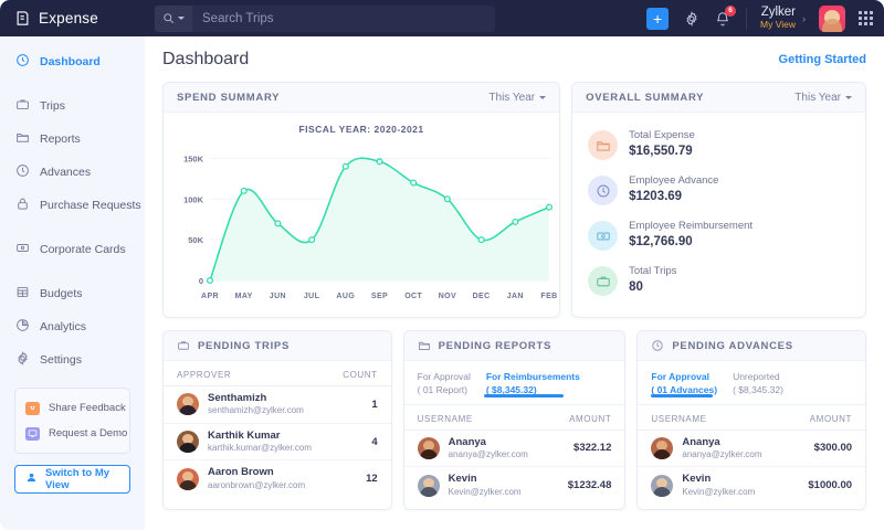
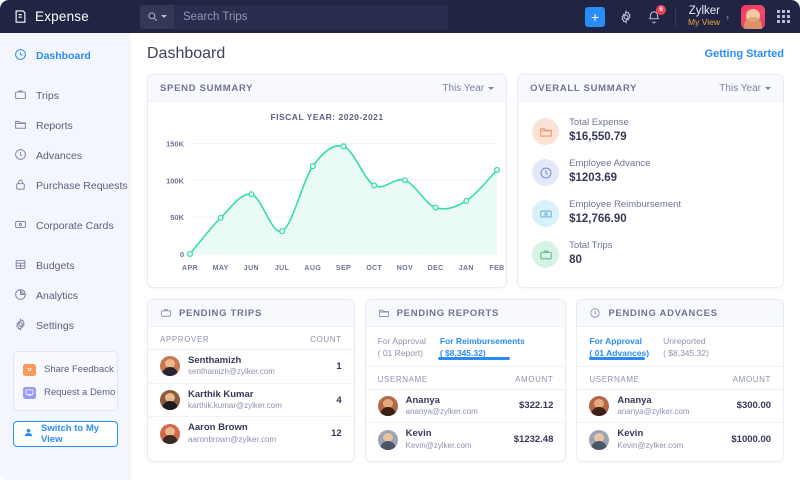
MAY: 110K -> 50K
JUN: 70K -> 80K
JUL: 50K -> 30K
AUG: 140K -> 120K
OCT: 120K -> 90K
DEC: 50K -> 60K
FEB: 90K -> 110K
